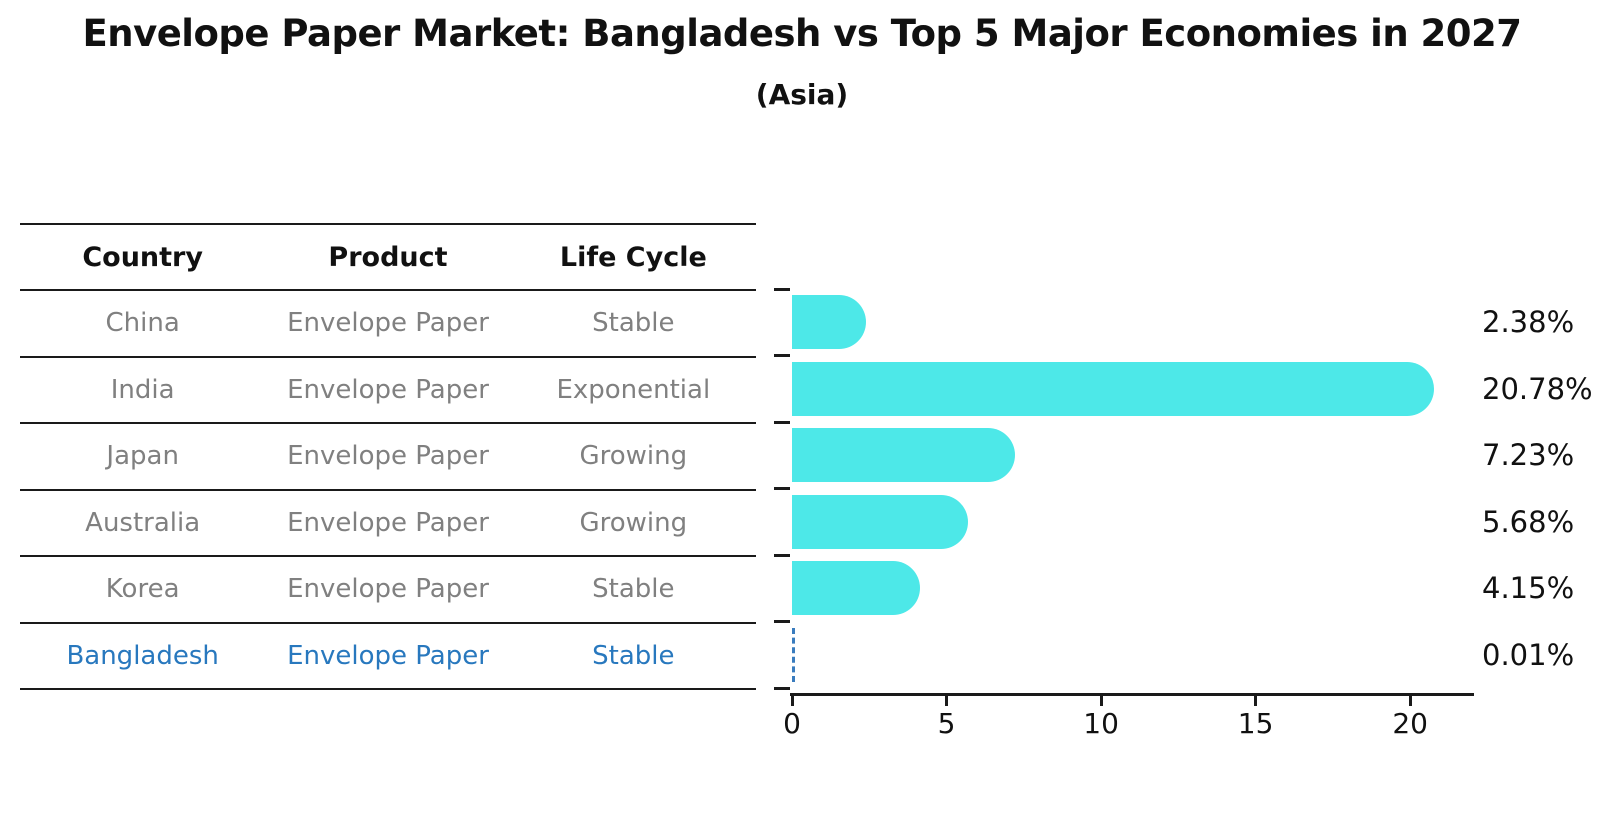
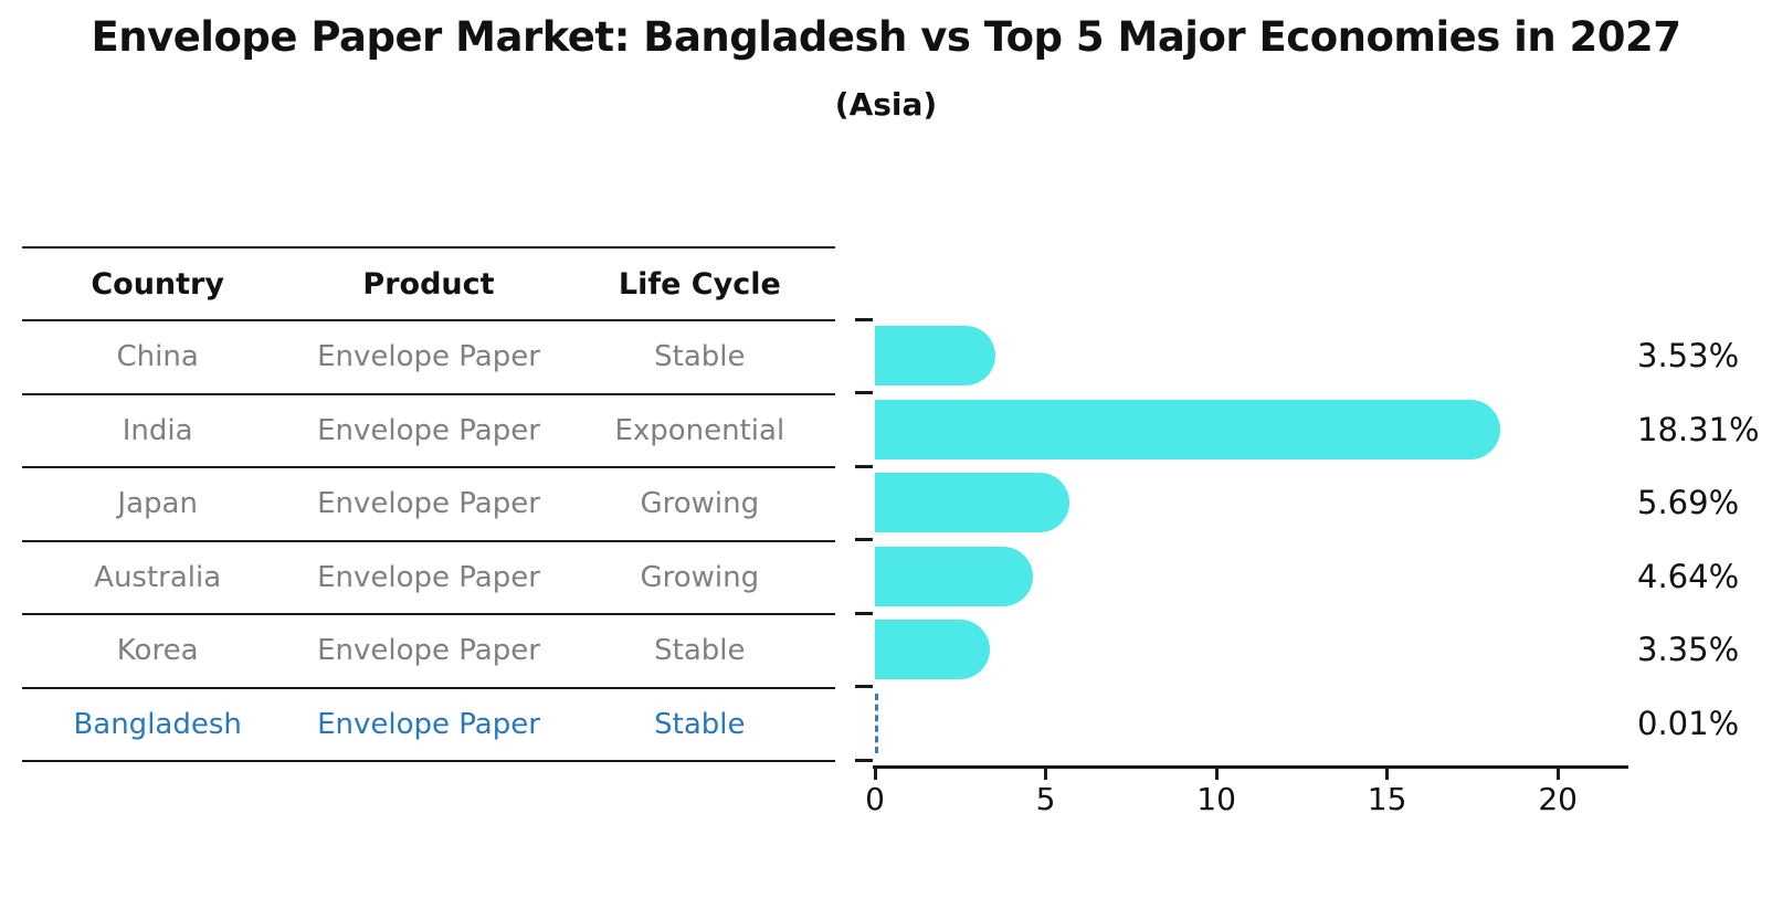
China: 2.38% -> 3.53%
India: 20.78% -> 18.31%
Japan: 7.23% -> 5.69%
Australia: 5.68% -> 4.64%
Korea: 4.15% -> 3.35%
